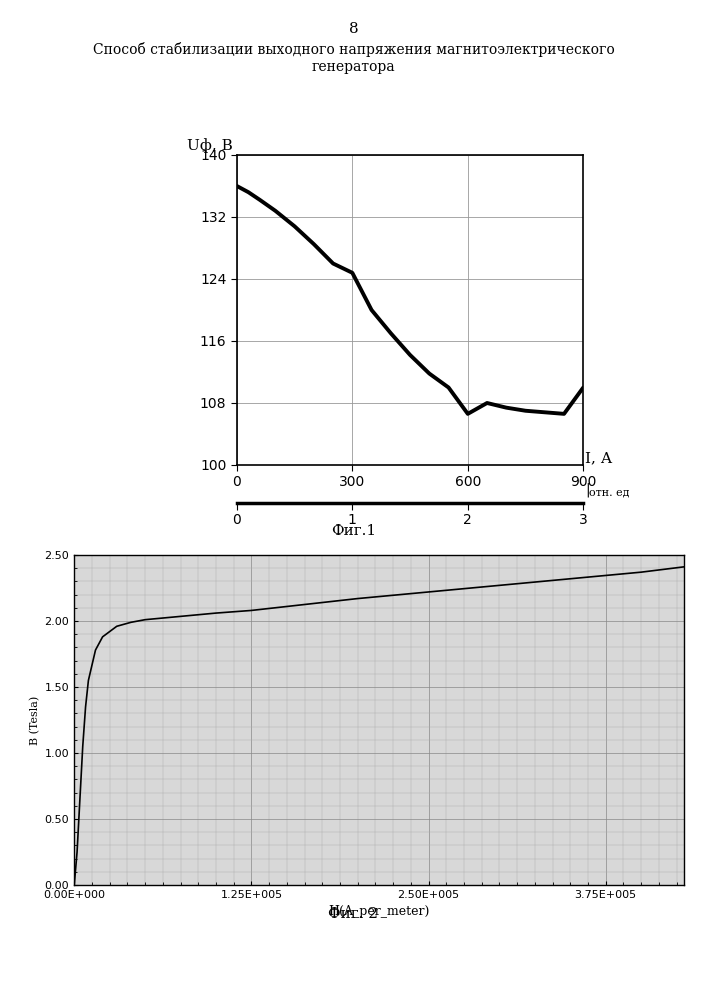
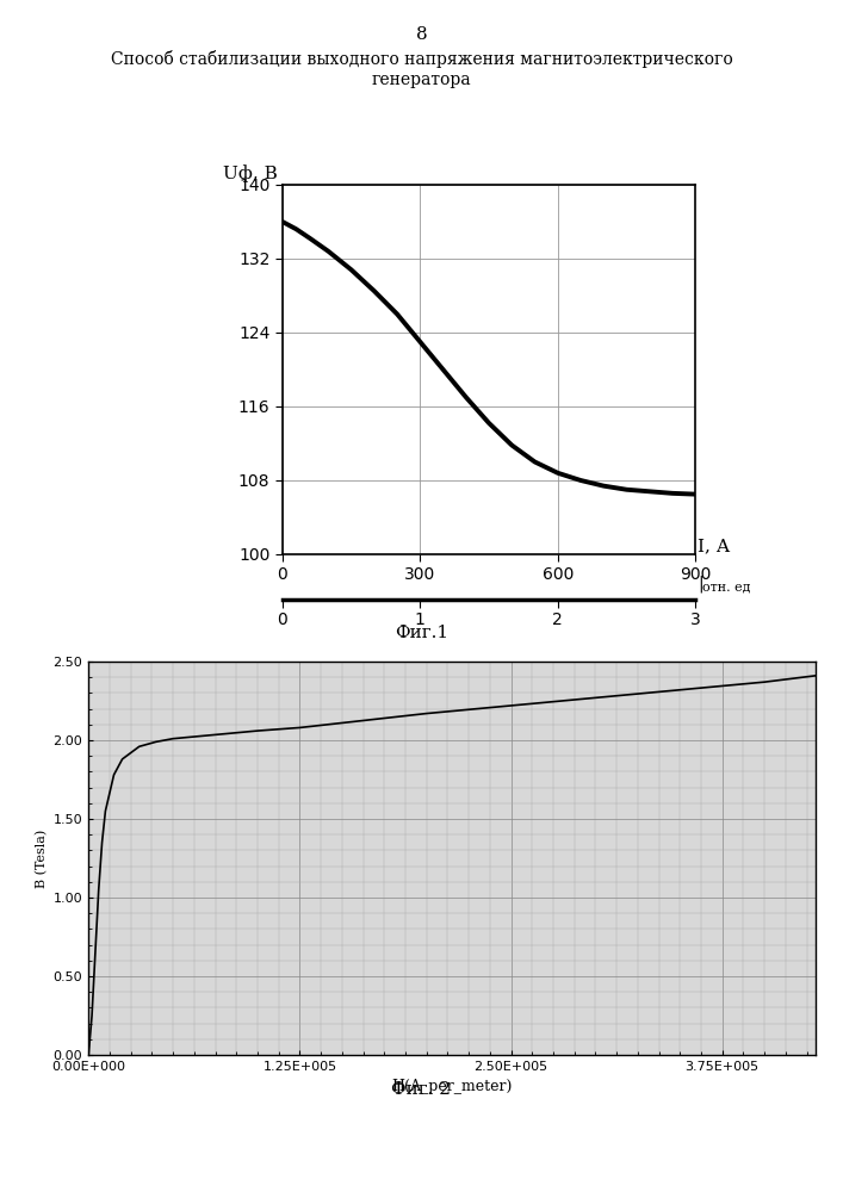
300: 124.8 -> 123.0
600: 106.6 -> 108.8
900: 110.0 -> 106.5
